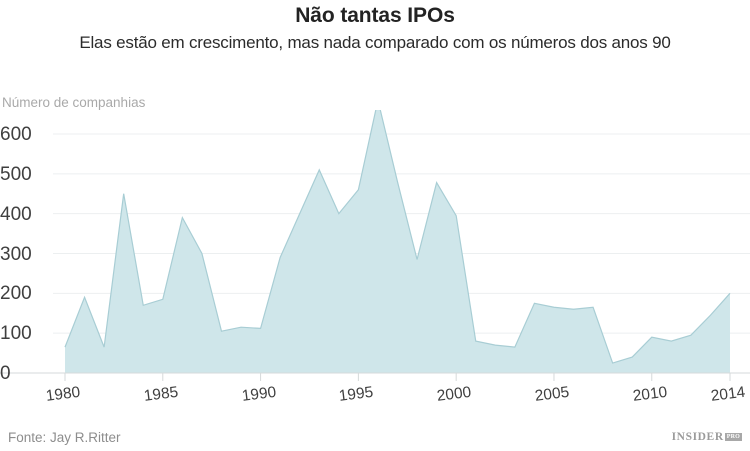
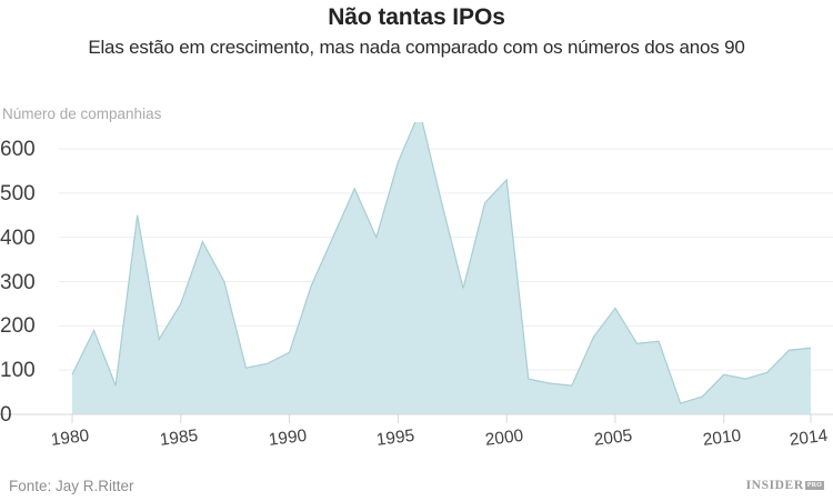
1980: 60 -> 90
1985: 180 -> 250
1990: 110 -> 140
1995: 460 -> 570
2000: 400 -> 530
2005: 160 -> 240
2014: 200 -> 150
